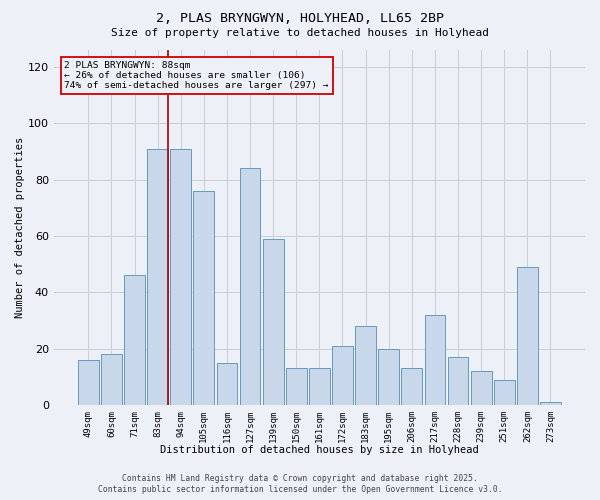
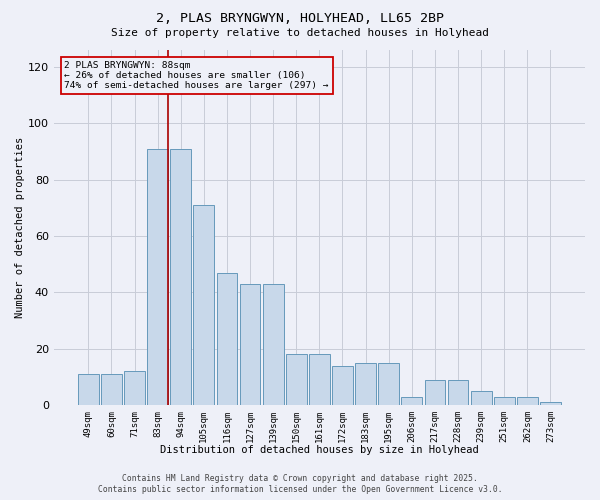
49sqm: 16 -> 11
60sqm: 18 -> 11
71sqm: 46 -> 12
105sqm: 76 -> 71
116sqm: 15 -> 47
127sqm: 84 -> 43
139sqm: 59 -> 43
150sqm: 13 -> 18
161sqm: 13 -> 18
172sqm: 21 -> 14
183sqm: 28 -> 15
195sqm: 20 -> 15
206sqm: 13 -> 3
217sqm: 32 -> 9
228sqm: 17 -> 9
239sqm: 12 -> 5
251sqm: 9 -> 3
262sqm: 49 -> 3
